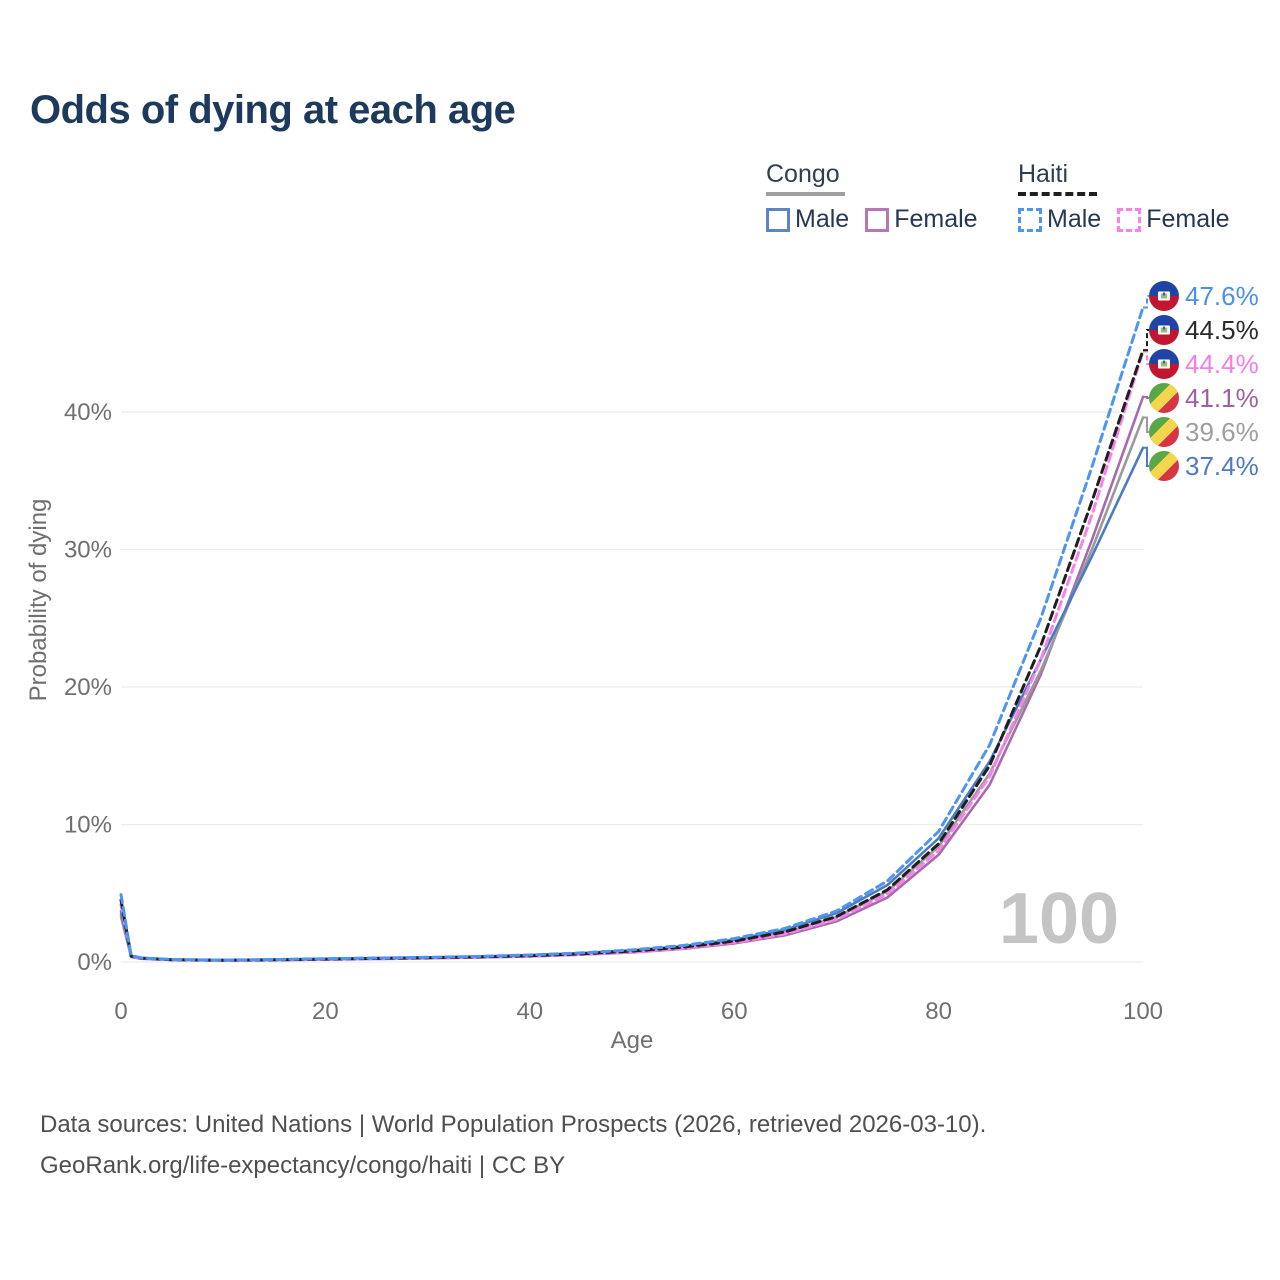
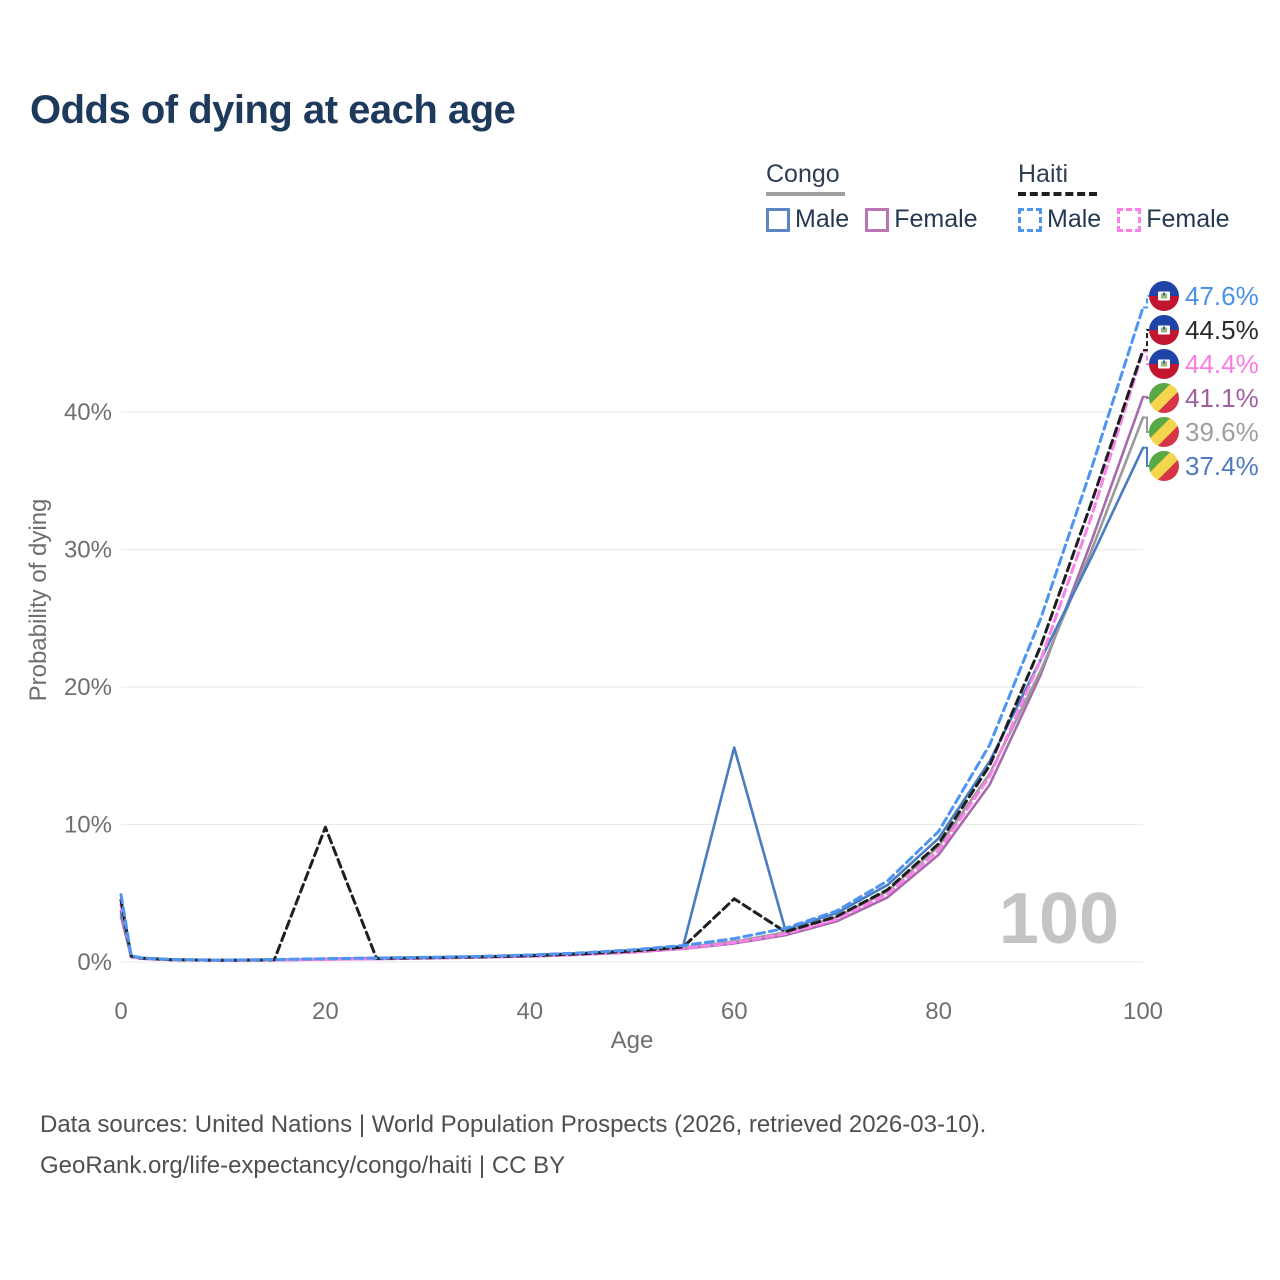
Haiti/20: 0.2% -> 9.8%
Congo Male/60: 1.6% -> 15.6%
Haiti/60: 1.5% -> 4.6%
